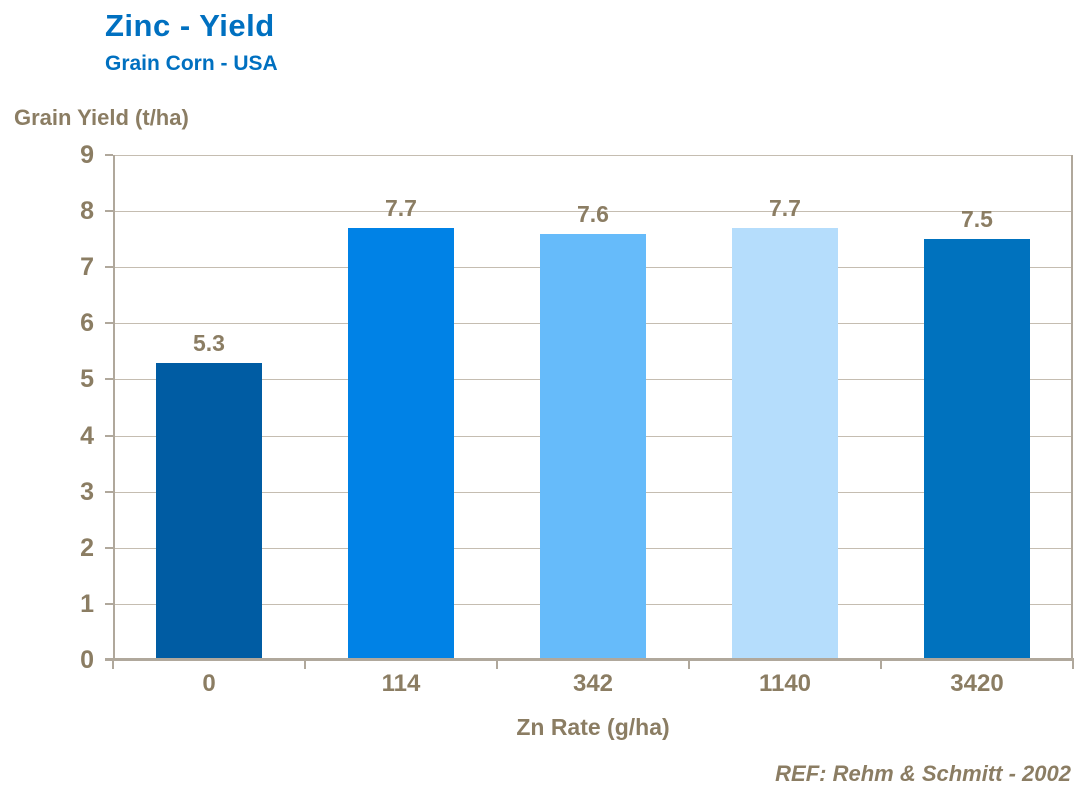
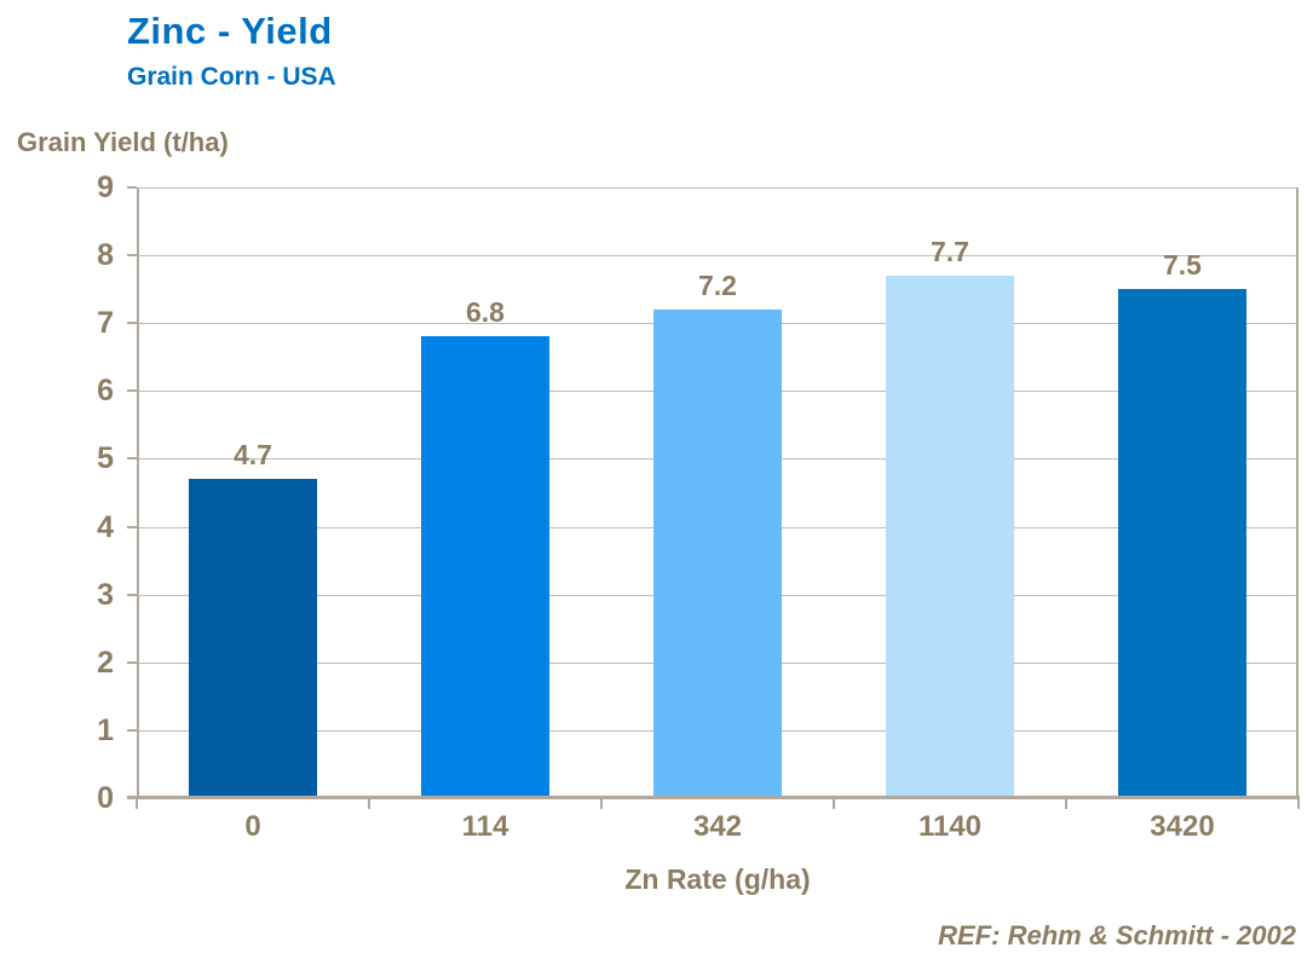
0: 5.3 -> 4.7
114: 7.7 -> 6.8
342: 7.6 -> 7.2
